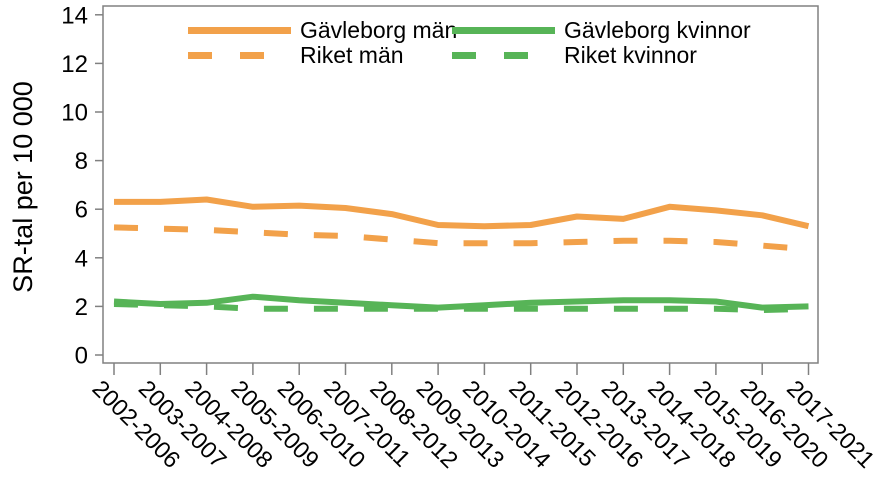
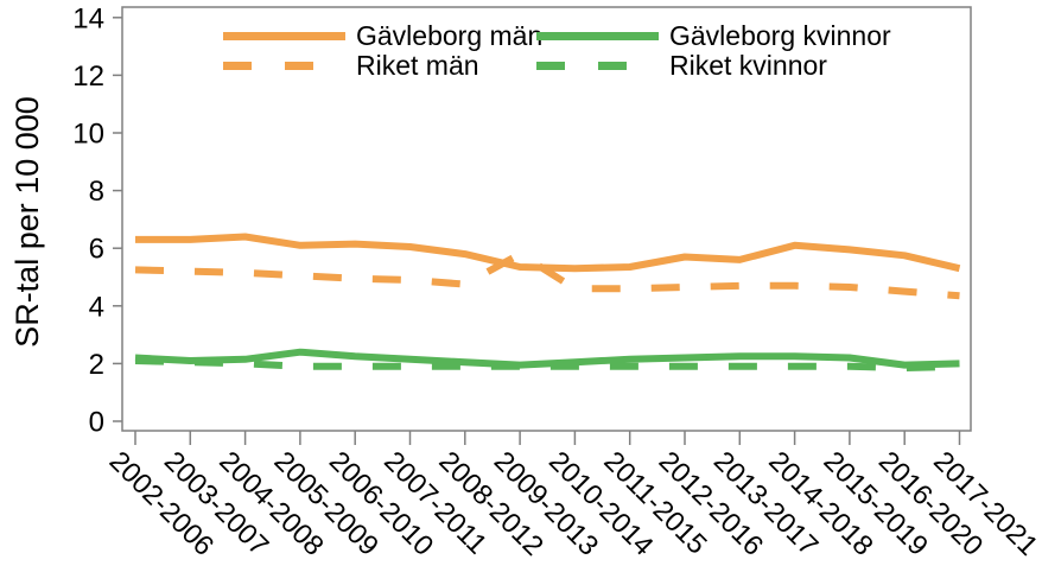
Riket män/2009-2013: 4.6 -> 5.8
